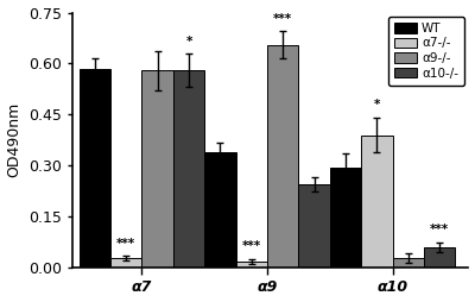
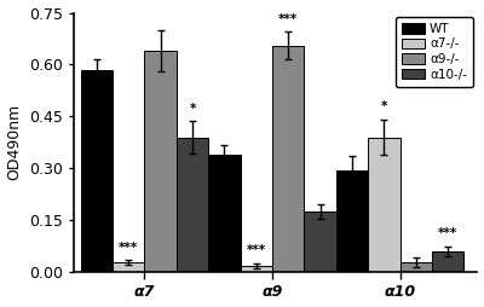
α9-/-/α7: 0.580 -> 0.640
α10-/-/α7: 0.580 -> 0.390
α10-/-/α9: 0.245 -> 0.175
